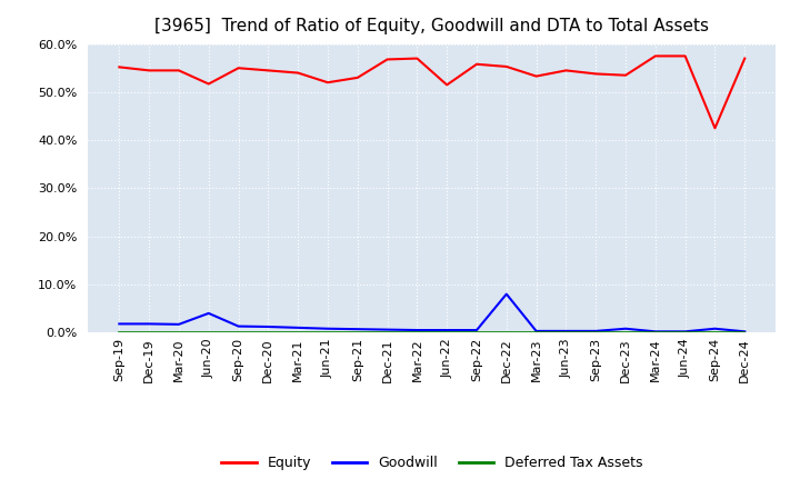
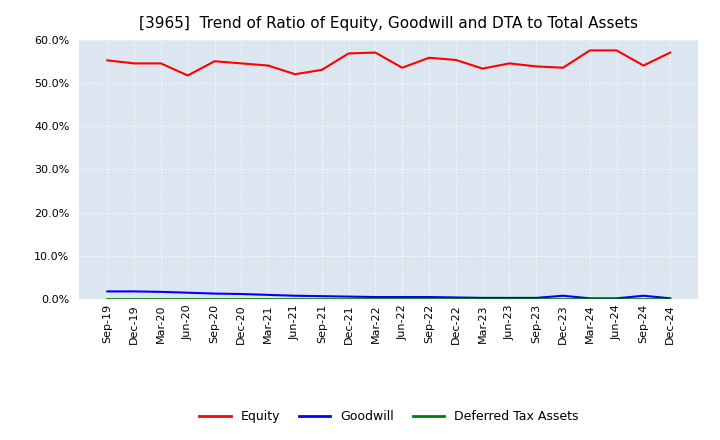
Goodwill/Jun-20: 4.0% -> 1.5%
Equity/Jun-22: 51.5% -> 53.5%
Goodwill/Dec-22: 8.0% -> 0.4%
Equity/Sep-24: 42.5% -> 54.0%
